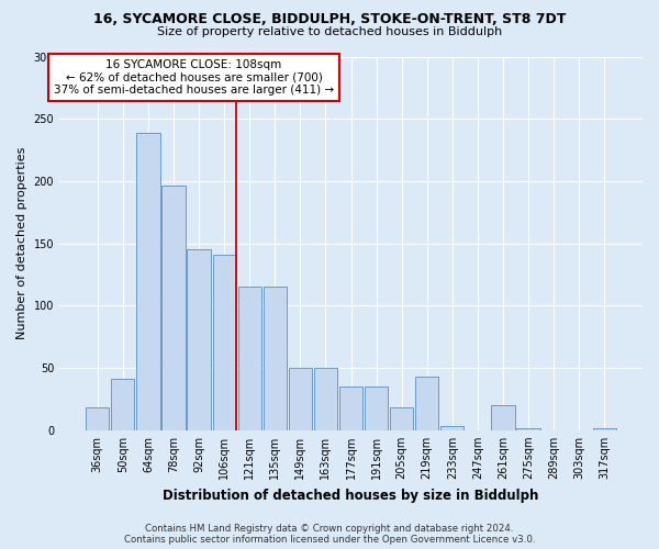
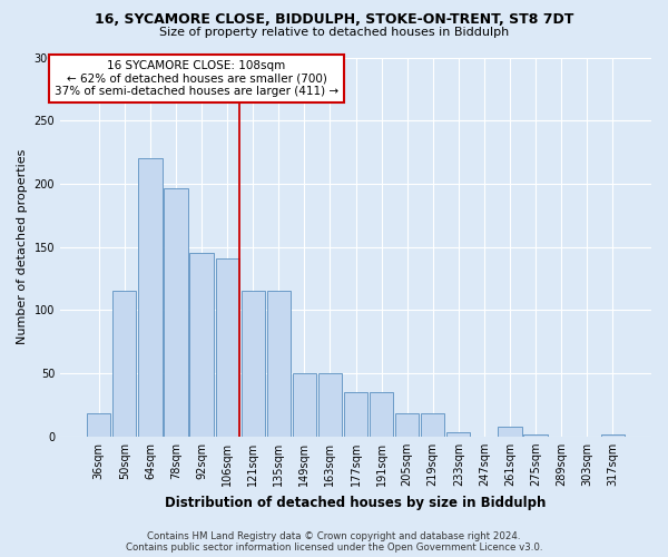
50sqm: 41 -> 115
64sqm: 239 -> 220
219sqm: 43 -> 18
261sqm: 20 -> 8
